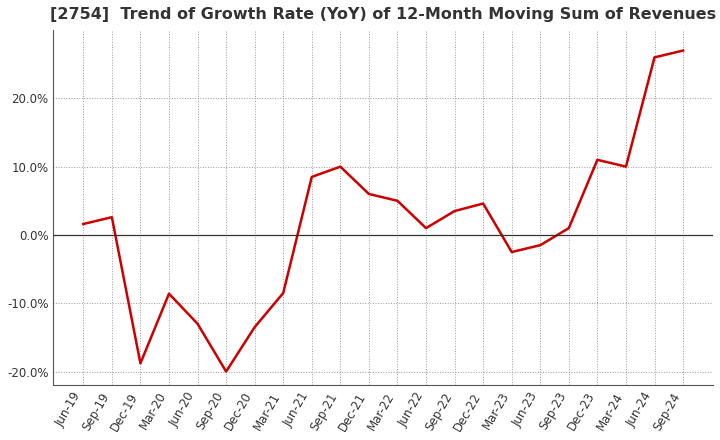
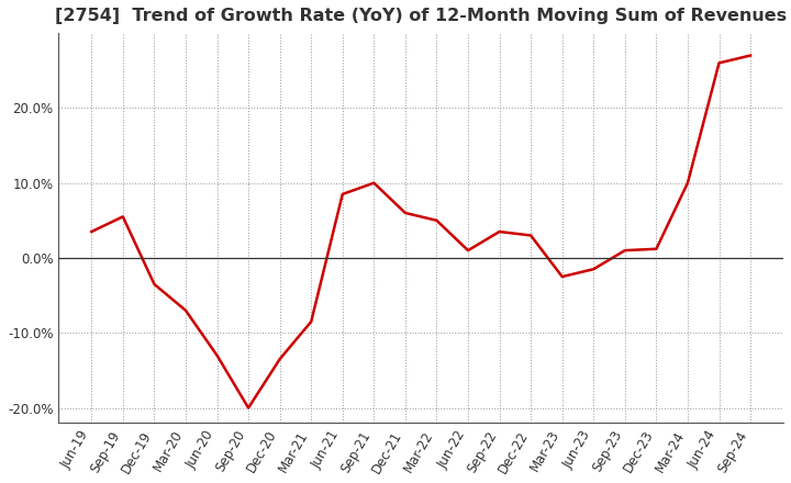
Jun-19: 1.6% -> 3.5%
Sep-19: 2.6% -> 5.5%
Dec-19: -18.8% -> -3.5%
Mar-20: -8.6% -> -7.0%
Dec-22: 4.6% -> 3.0%
Dec-23: 11.0% -> 1.2%
